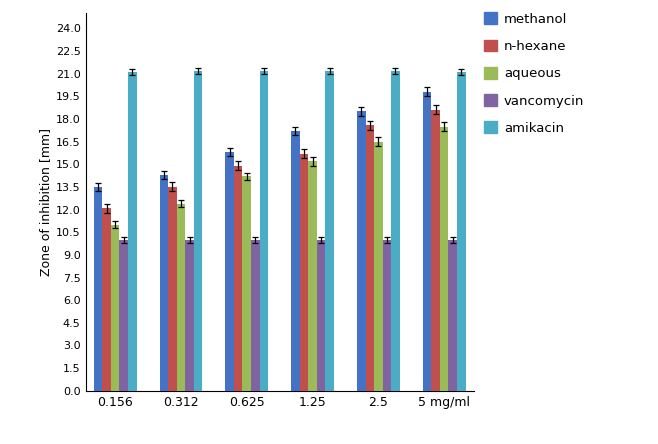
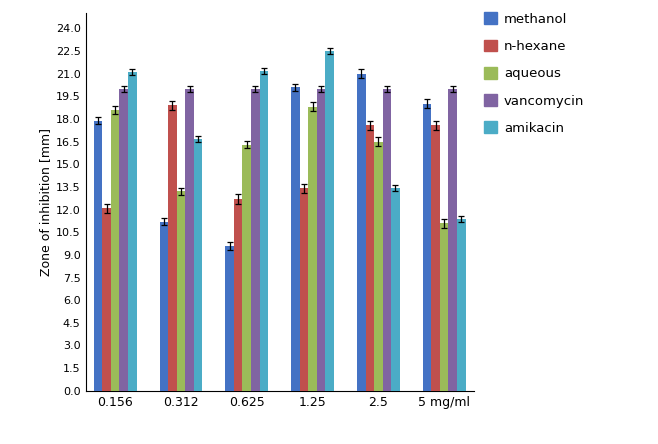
methanol/0.156: 13.5 -> 17.9
aqueous/0.156: 11.0 -> 18.6
vancomycin/0.156: 10 -> 20
methanol/0.312: 14.3 -> 11.2
n-hexane/0.312: 13.5 -> 18.9
aqueous/0.312: 12.4 -> 13.2
vancomycin/0.312: 10 -> 20
amikacin/0.312: 21.2 -> 16.7
methanol/0.625: 15.8 -> 9.6
n-hexane/0.625: 14.9 -> 12.7
aqueous/0.625: 14.2 -> 16.3
vancomycin/0.625: 10 -> 20
methanol/1.25: 17.2 -> 20.1
n-hexane/1.25: 15.7 -> 13.4
aqueous/1.25: 15.2 -> 18.8
vancomycin/1.25: 10 -> 20
amikacin/1.25: 21.2 -> 22.5
methanol/2.5: 18.5 -> 21.0
vancomycin/2.5: 10 -> 20
amikacin/2.5: 21.2 -> 13.4
methanol/5 mg/ml: 19.8 -> 19.0
n-hexane/5 mg/ml: 18.6 -> 17.6
aqueous/5 mg/ml: 17.5 -> 11.1
vancomycin/5 mg/ml: 10 -> 20
amikacin/5 mg/ml: 21.1 -> 11.4
